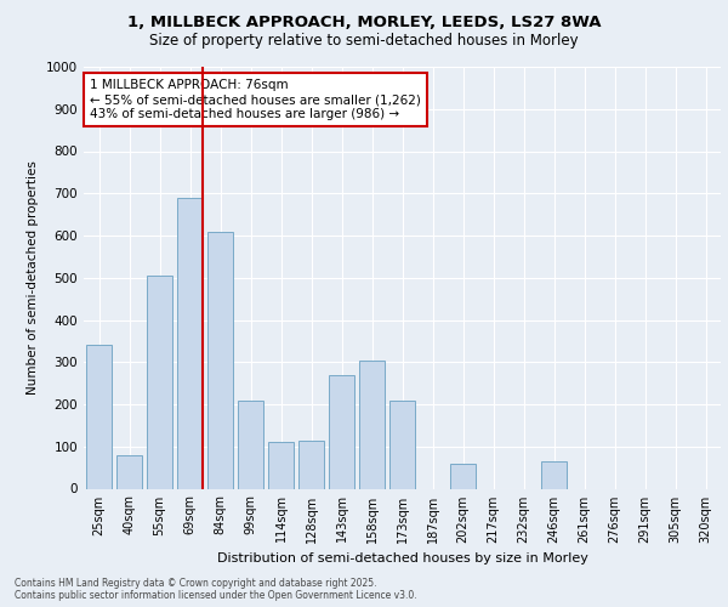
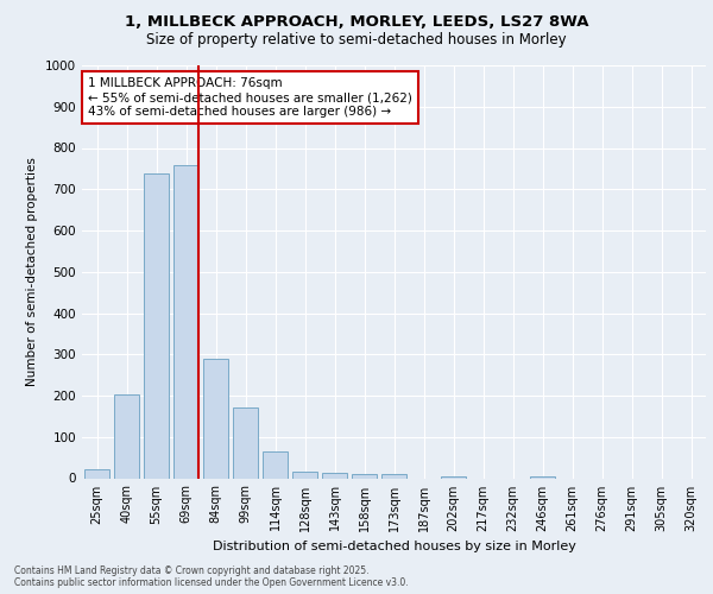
25sqm: 340 -> 22
40sqm: 80 -> 202
55sqm: 505 -> 738
69sqm: 690 -> 757
84sqm: 610 -> 290
99sqm: 210 -> 170
114sqm: 110 -> 65
128sqm: 115 -> 17
143sqm: 270 -> 13
158sqm: 305 -> 10
173sqm: 210 -> 10
202sqm: 60 -> 5
246sqm: 65 -> 4
